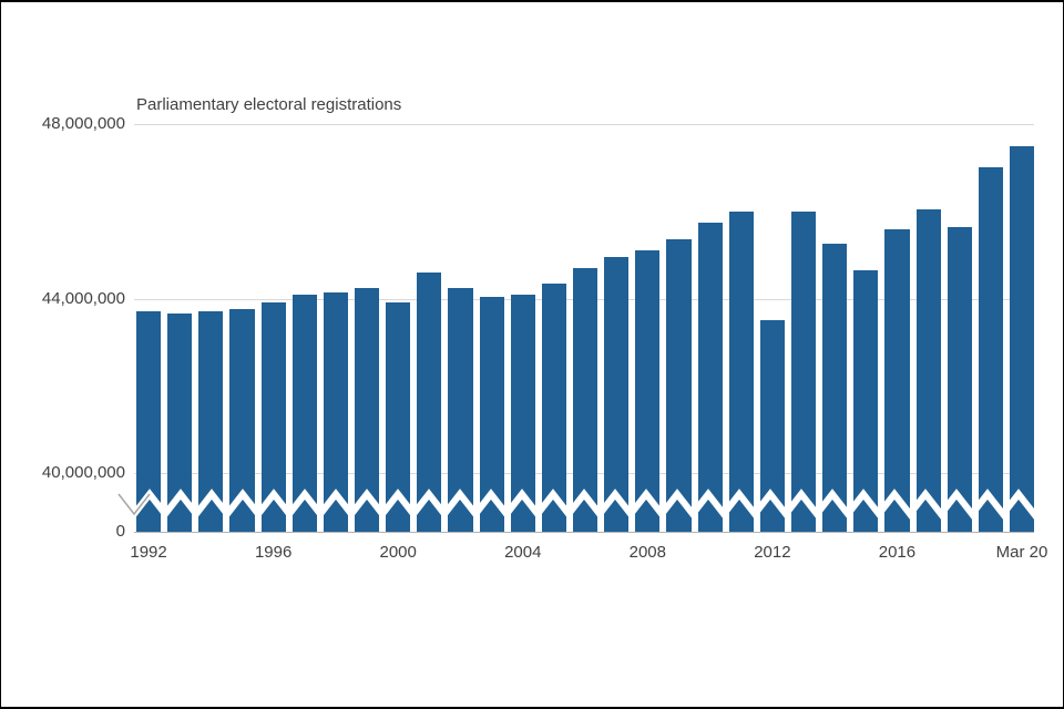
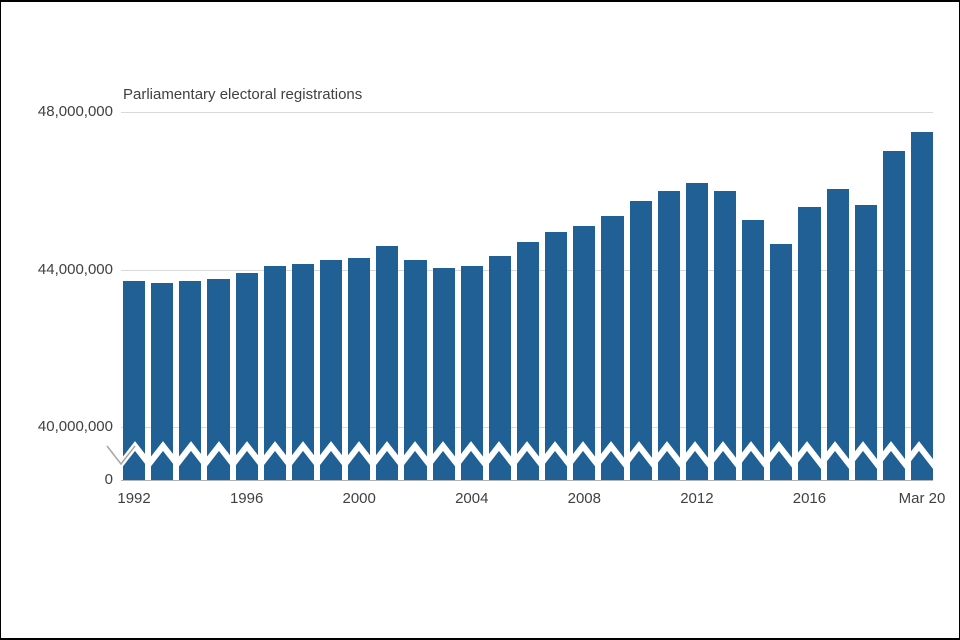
2000: 43900000 -> 44300000
2012: 43500000 -> 46200000
